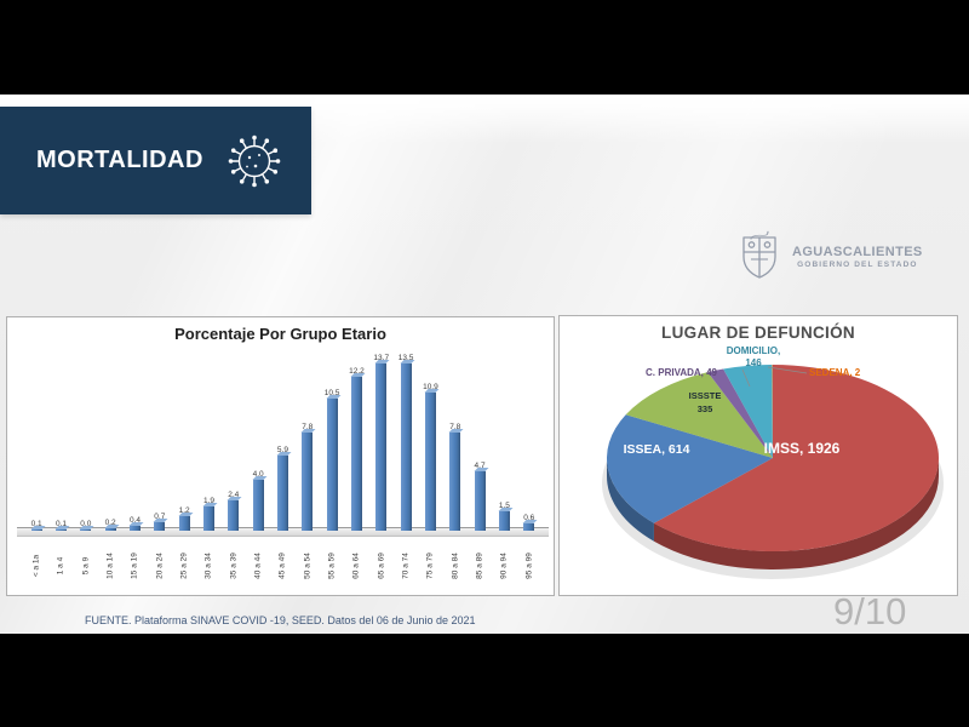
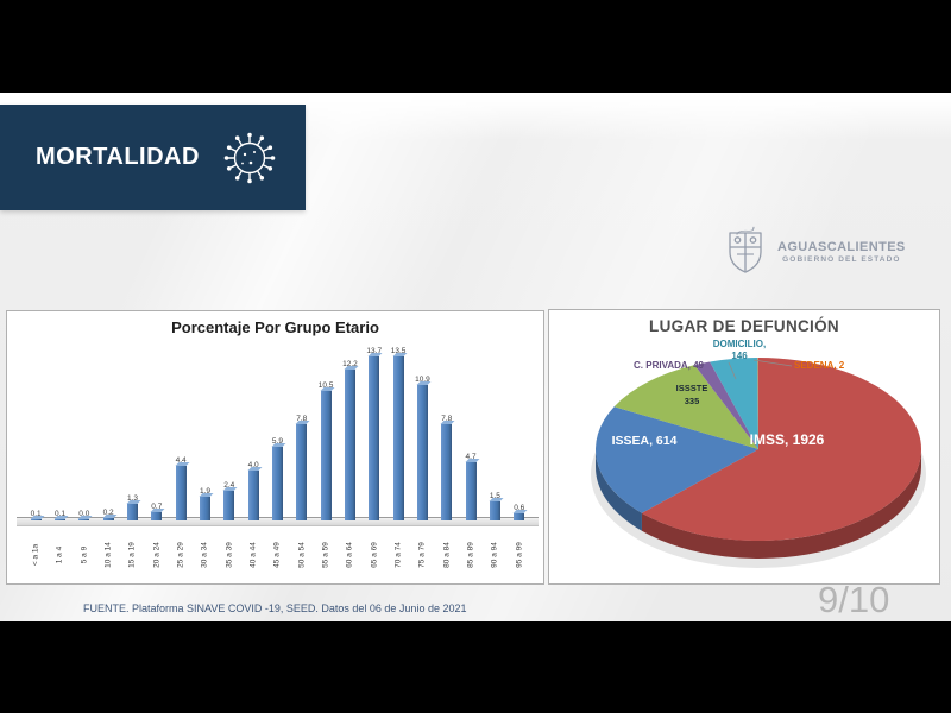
Porcentaje Por Grupo Etario/15 a 19: 0.4 -> 1.3
Porcentaje Por Grupo Etario/25 a 29: 1.2 -> 4.4
